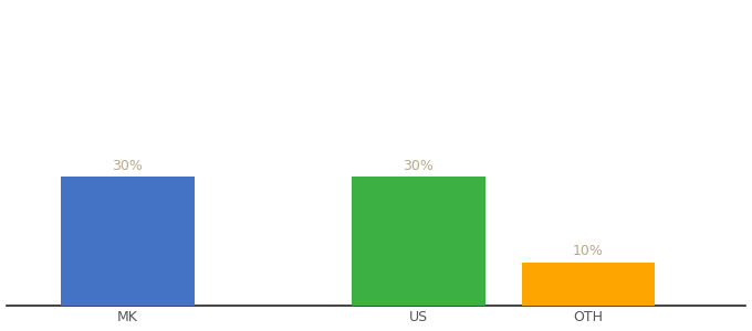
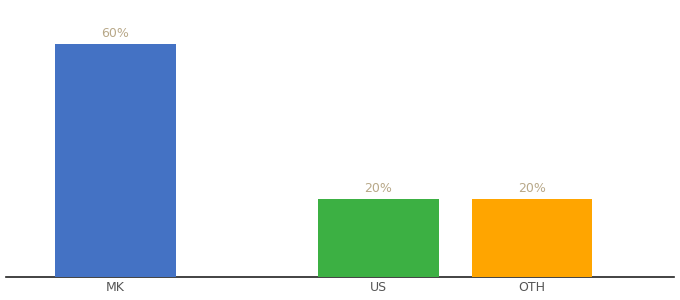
MK: 30% -> 60%
US: 30% -> 20%
OTH: 10% -> 20%
